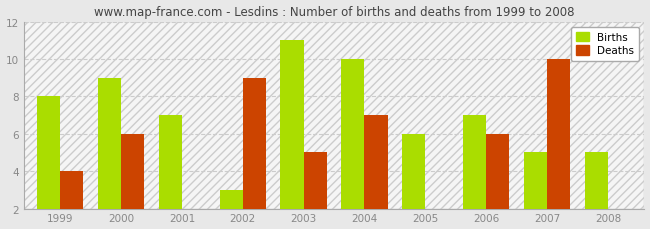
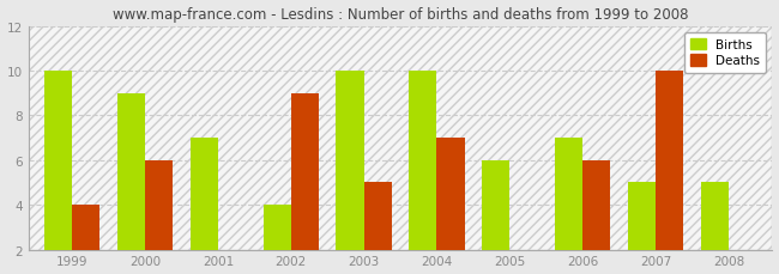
Births/1999: 8 -> 10
Births/2002: 3 -> 4
Births/2003: 11 -> 10
